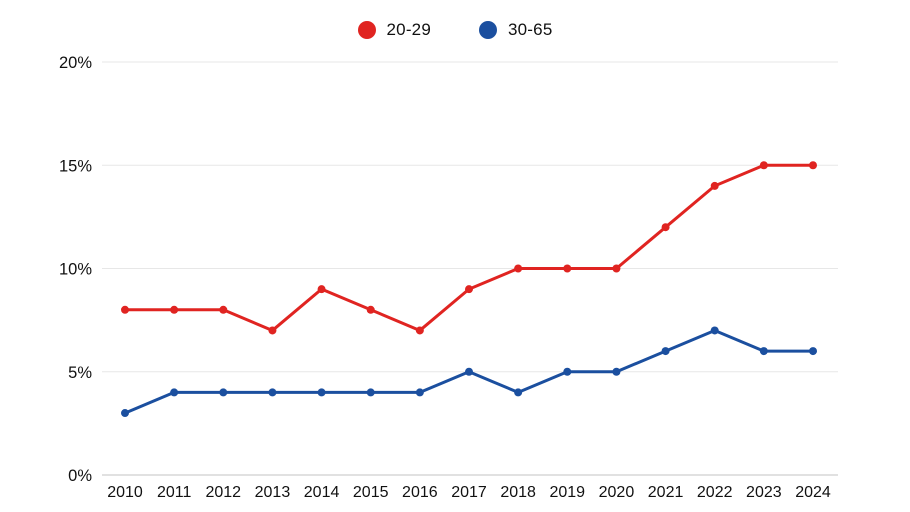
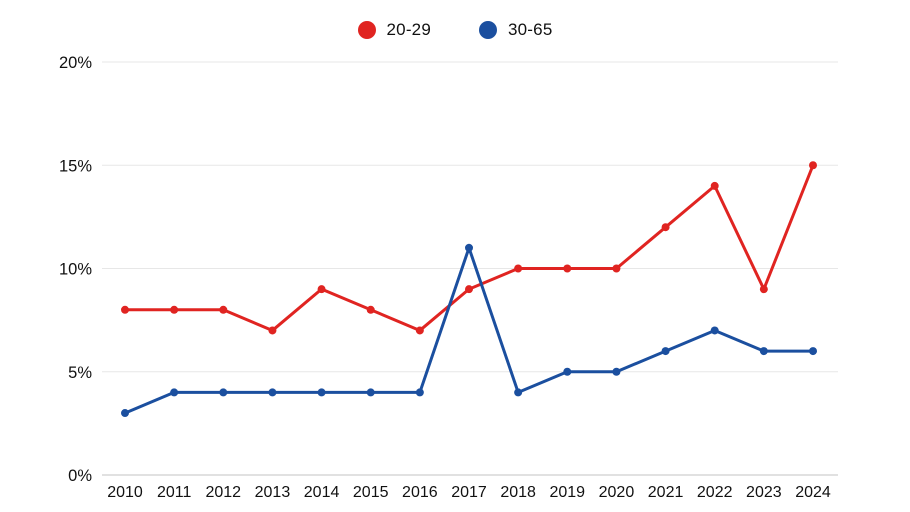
30-65/2017: 5% -> 11%
20-29/2023: 15% -> 9%
